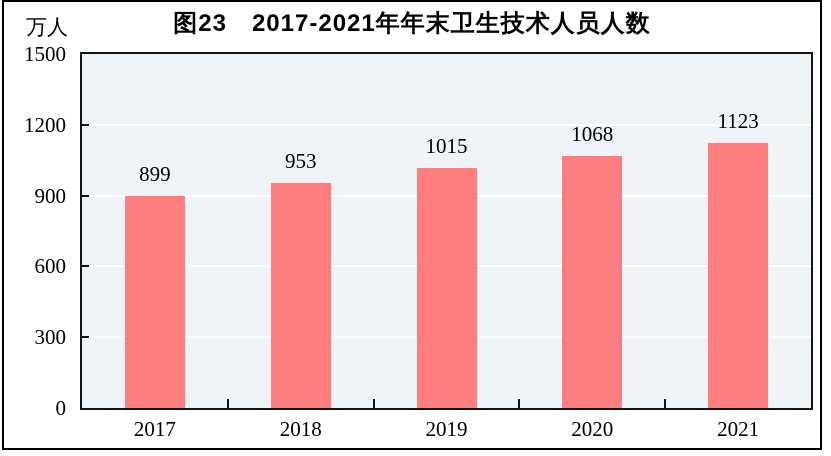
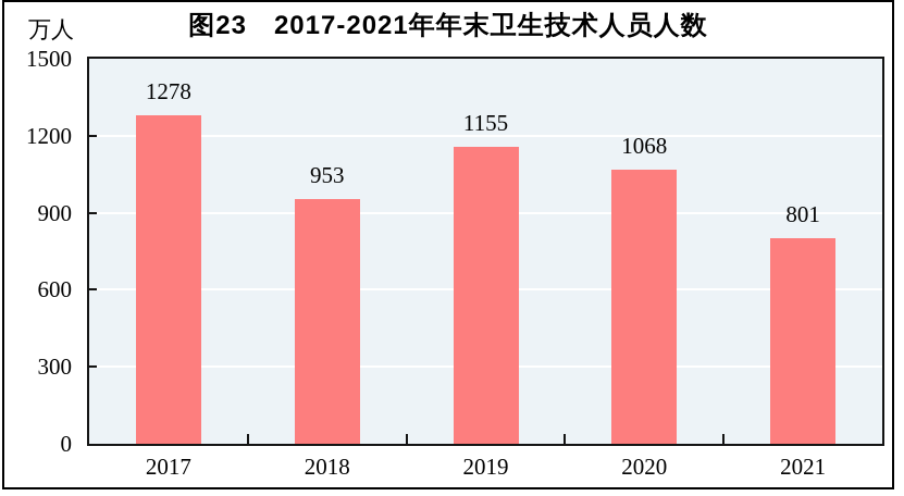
2017: 899 -> 1278
2019: 1015 -> 1155
2021: 1123 -> 801
